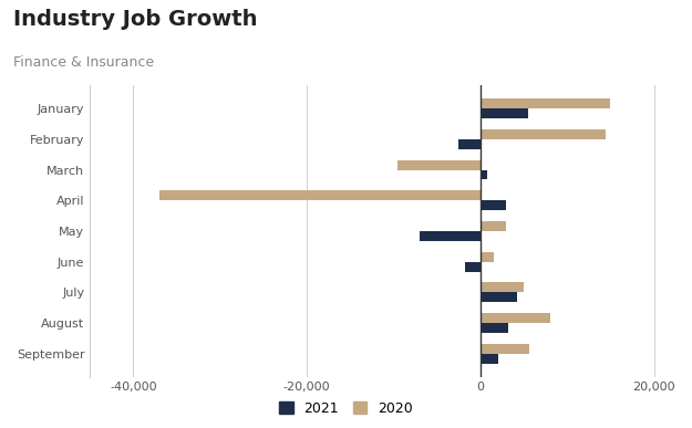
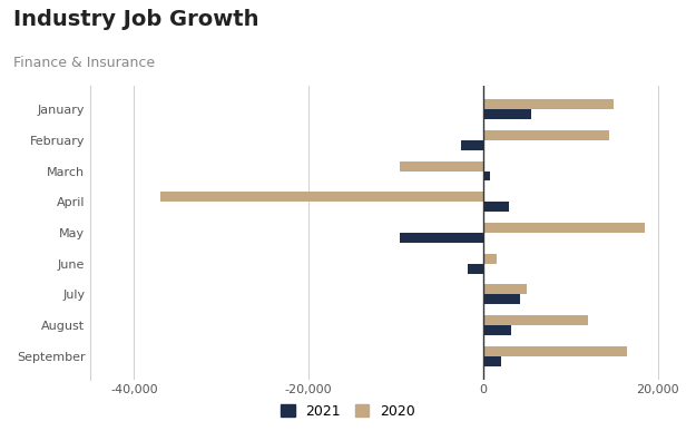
2020/May: 3,000 -> 18,500
2021/May: -7,000 -> -9,500
2020/August: 8,000 -> 12,000
2020/September: 5,600 -> 16,500
